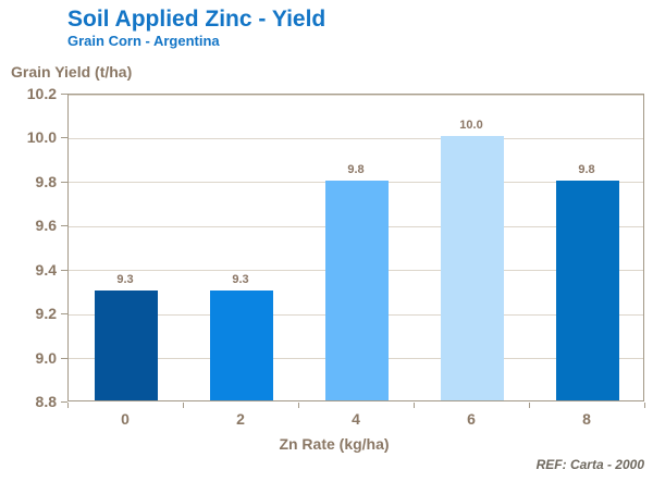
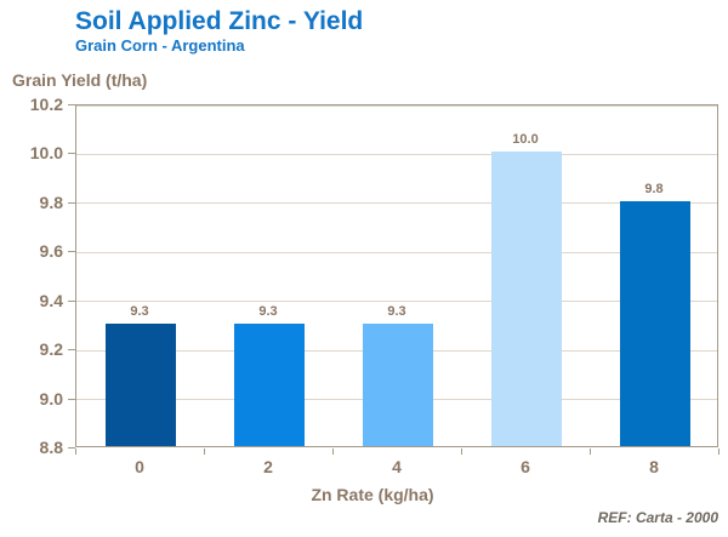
4: 9.8 -> 9.3
